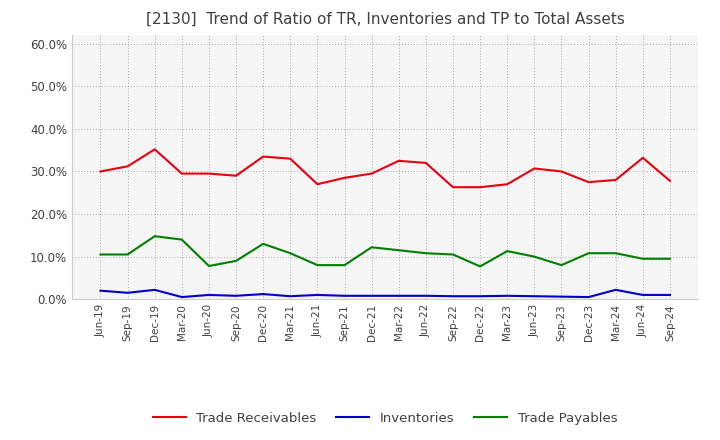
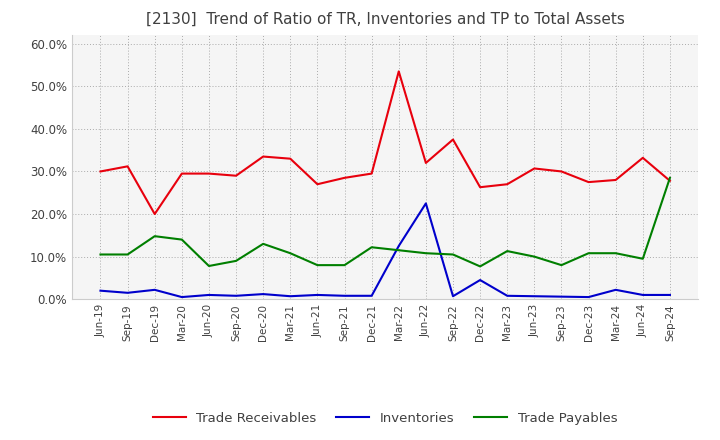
Trade Receivables/Dec-19: 35.2% -> 20.0%
Trade Receivables/Mar-22: 32.5% -> 53.5%
Inventories/Mar-22: 0.8% -> 12.5%
Inventories/Jun-22: 0.8% -> 22.5%
Trade Receivables/Sep-22: 26.3% -> 37.5%
Inventories/Dec-22: 0.7% -> 4.5%
Trade Payables/Sep-24: 9.5% -> 28.5%
